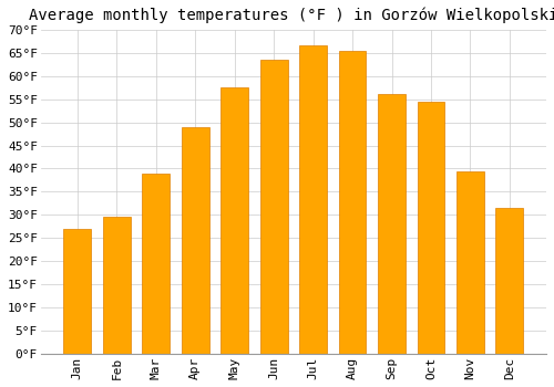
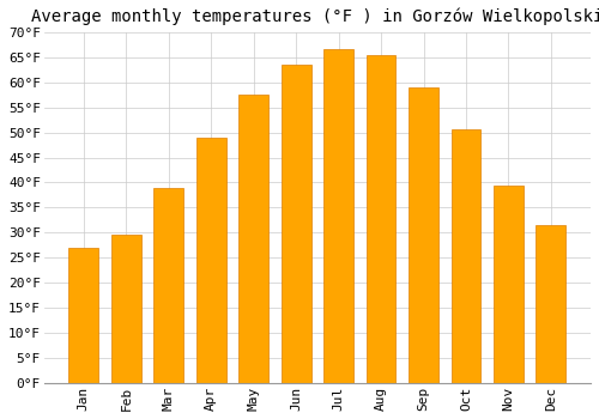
Sep: 56.0°F -> 59.0°F
Oct: 54.5°F -> 50.5°F
